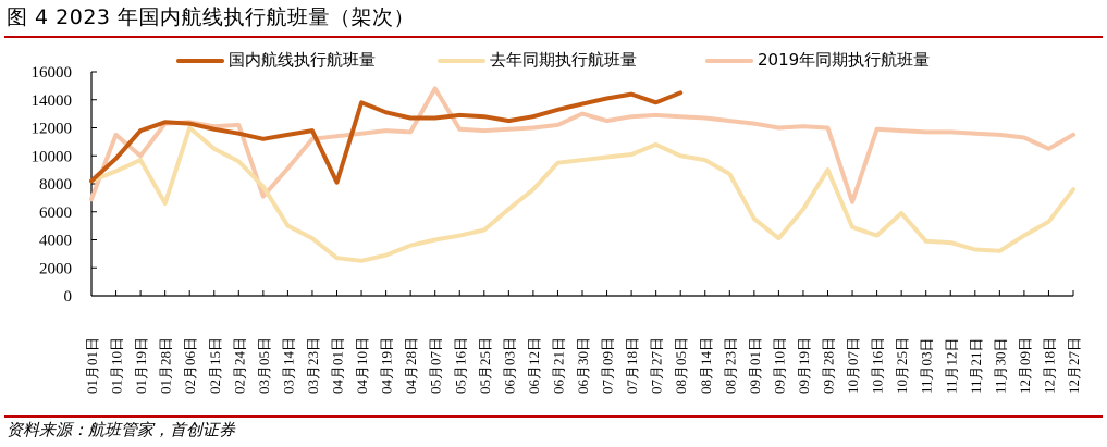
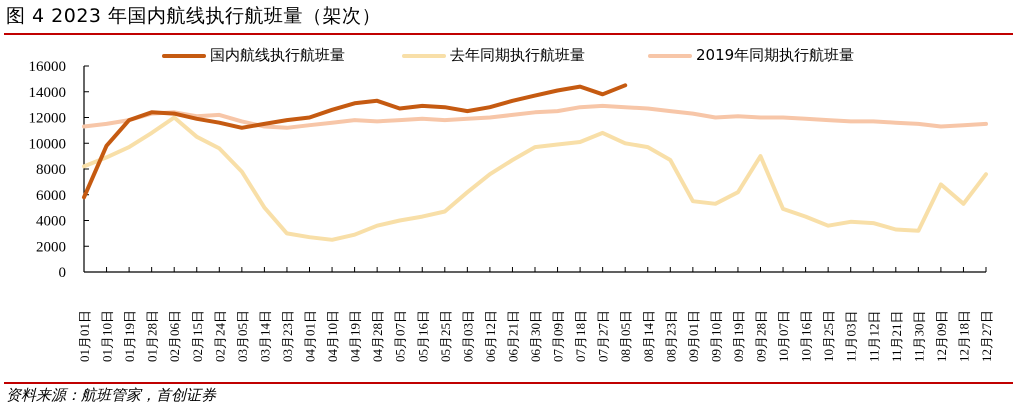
国内航线执行航班量/01月01日: 8200 -> 5800
2019年同期执行航班量/01月01日: 6900 -> 11300
2019年同期执行航班量/01月19日: 10000 -> 11800
去年同期执行航班量/01月28日: 6600 -> 10800
2019年同期执行航班量/03月05日: 7100 -> 11700
2019年同期执行航班量/03月14日: 9100 -> 11300
去年同期执行航班量/03月23日: 4100 -> 3000
国内航线执行航班量/04月01日: 8100 -> 12000
国内航线执行航班量/04月10日: 13800 -> 12600
国内航线执行航班量/04月28日: 12700 -> 13300
2019年同期执行航班量/05月07日: 14800 -> 11800
去年同期执行航班量/06月21日: 9500 -> 8700
2019年同期执行航班量/06月30日: 13000 -> 12400
去年同期执行航班量/09月10日: 4100 -> 5300
2019年同期执行航班量/10月07日: 6700 -> 12000
去年同期执行航班量/10月25日: 5900 -> 3600
去年同期执行航班量/12月09日: 4300 -> 6800
2019年同期执行航班量/12月18日: 10500 -> 11400
